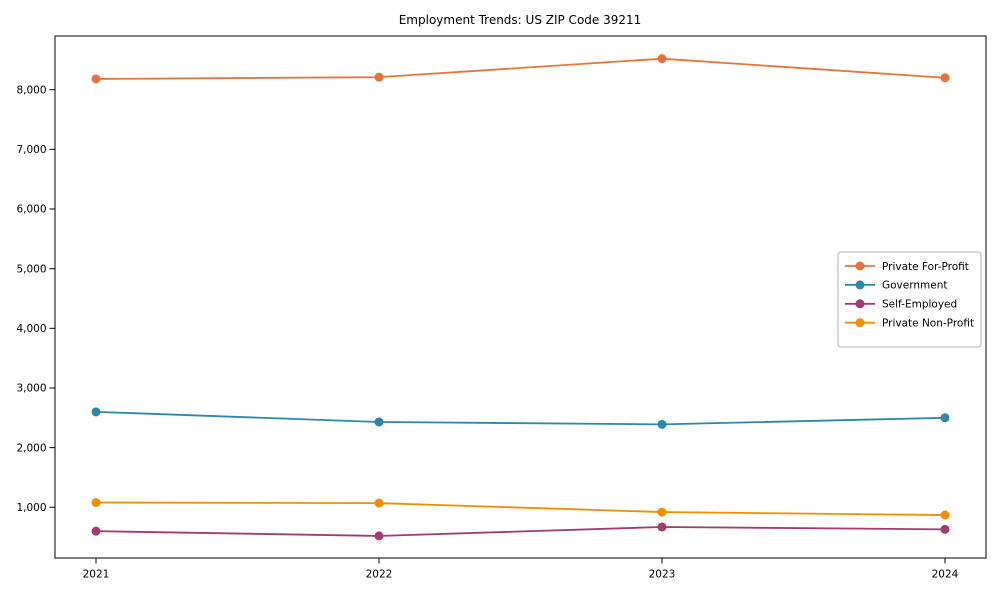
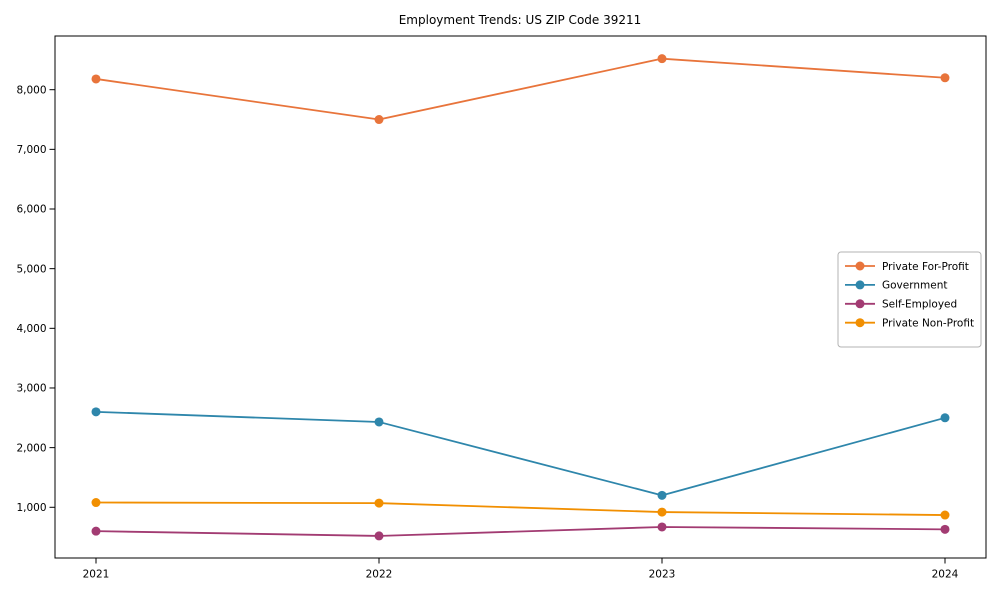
Private For-Profit/2022: 8200 -> 7500
Government/2023: 2400 -> 1200
